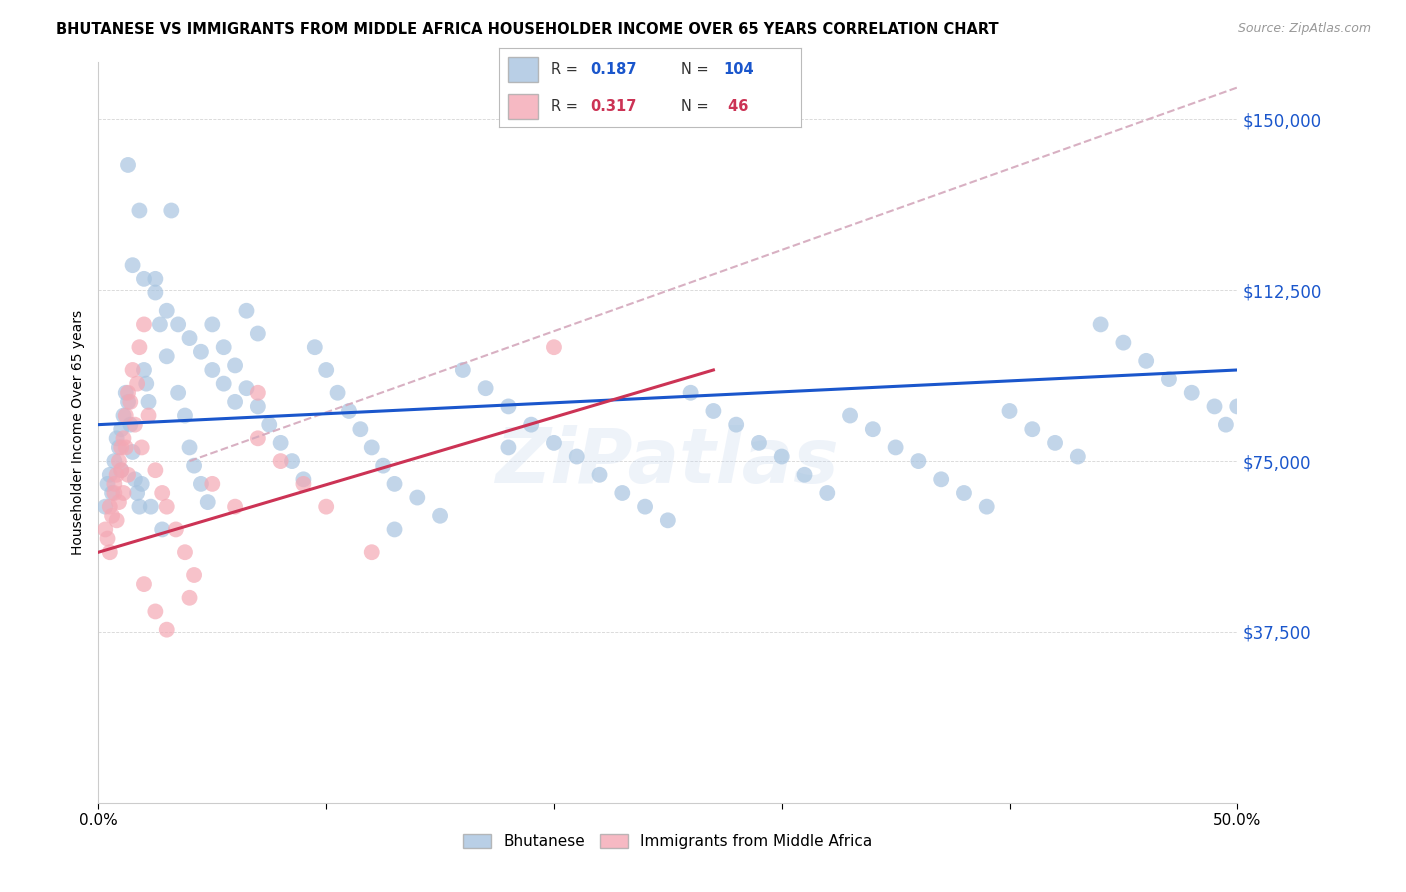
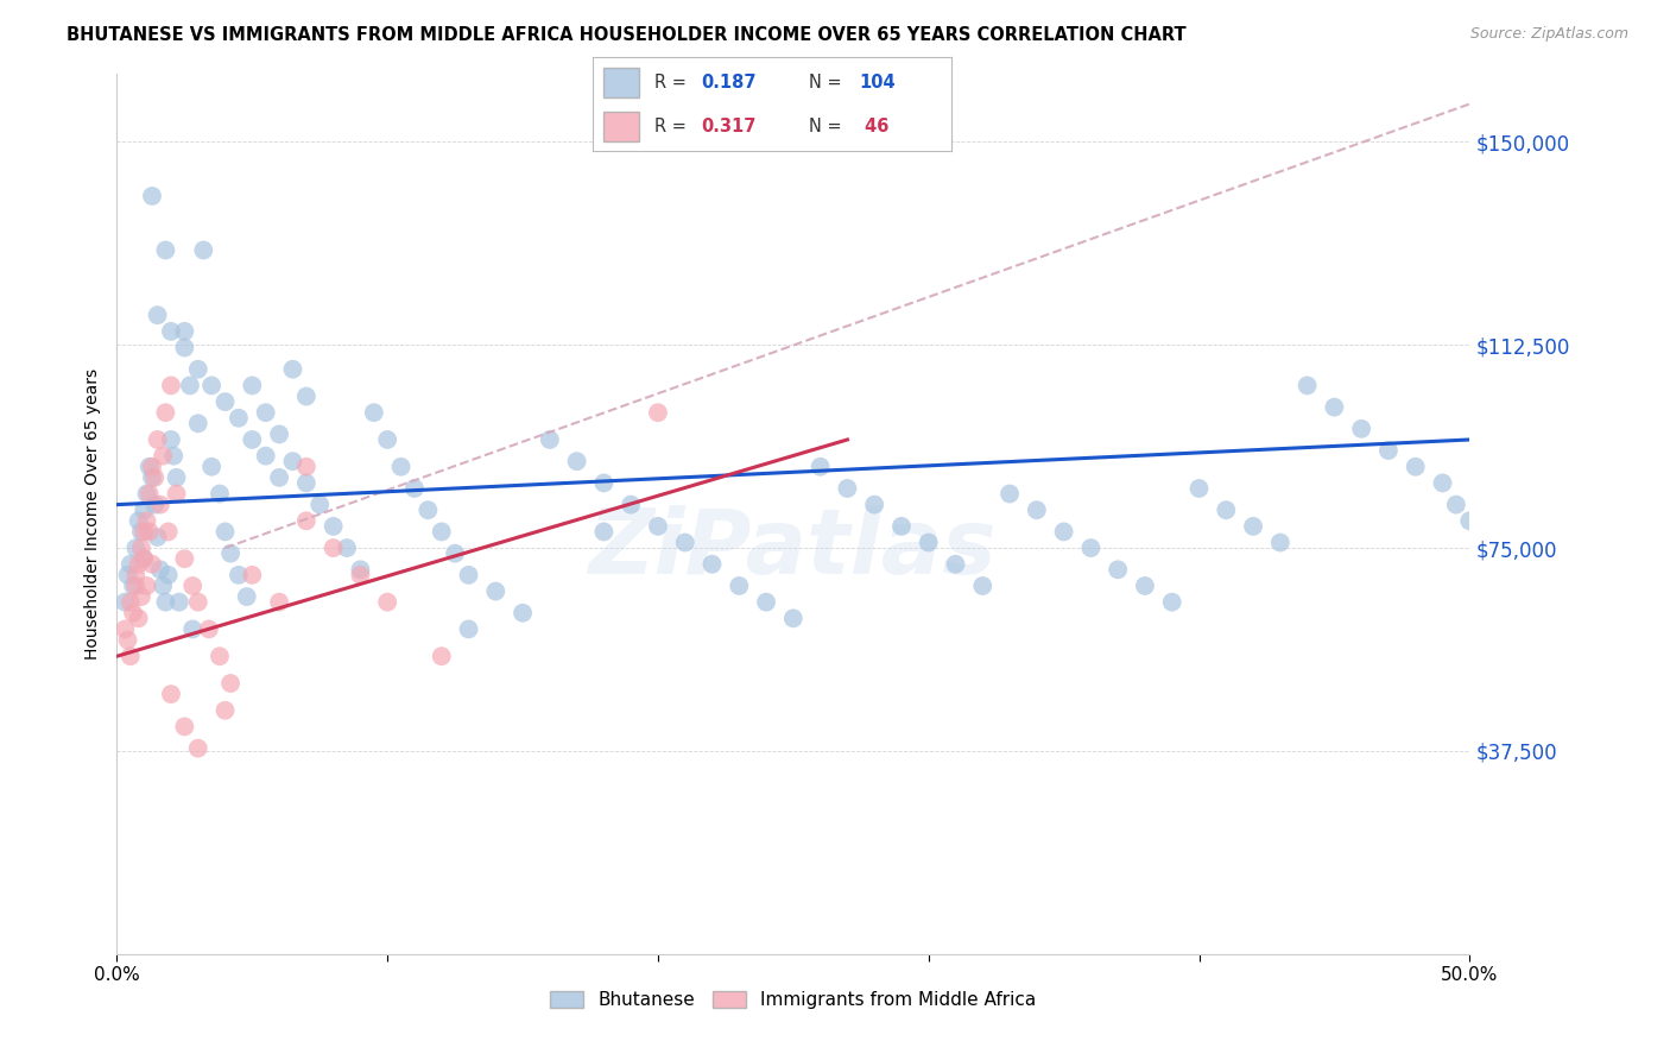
Bhutanese/50.0%: $87,000 -> $80,000
